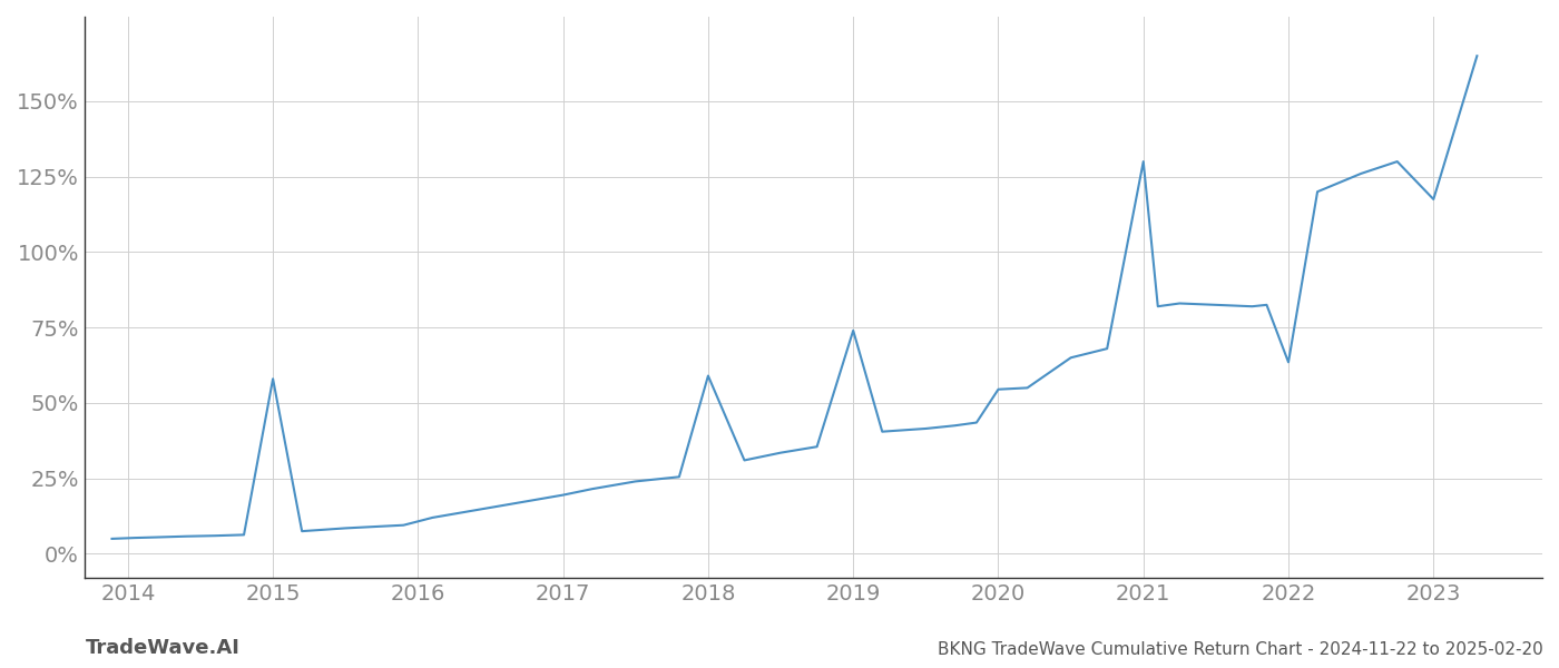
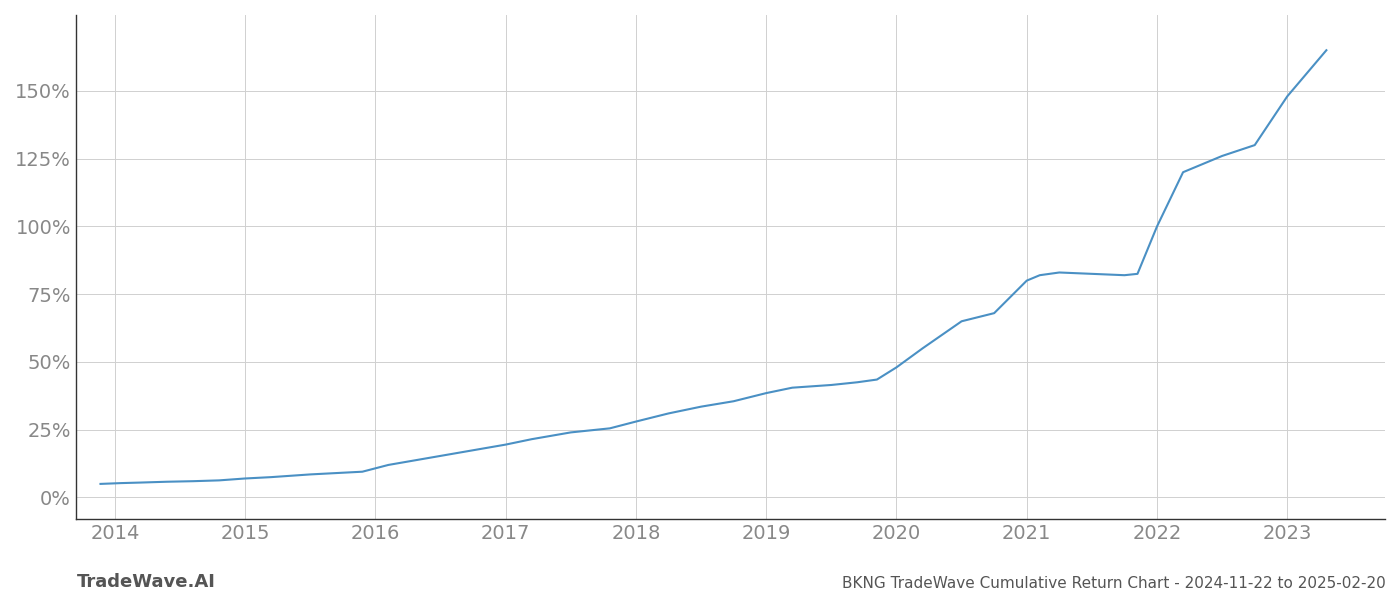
2015: 58.0% -> 7.0%
2018: 59.0% -> 28.0%
2019: 74.0% -> 38.5%
2020: 54.5% -> 48.0%
2021: 130.0% -> 80.0%
2022: 63.5% -> 100.0%
2023: 117.5% -> 148.0%
